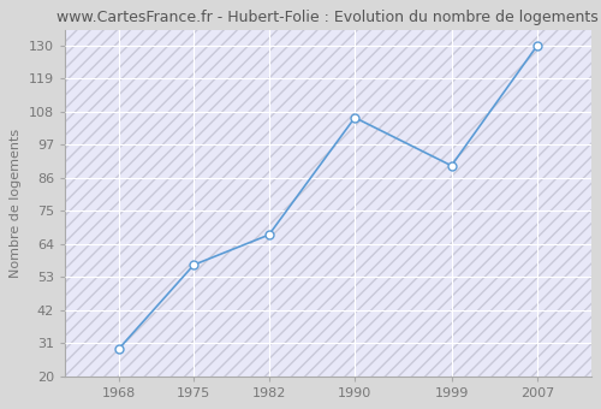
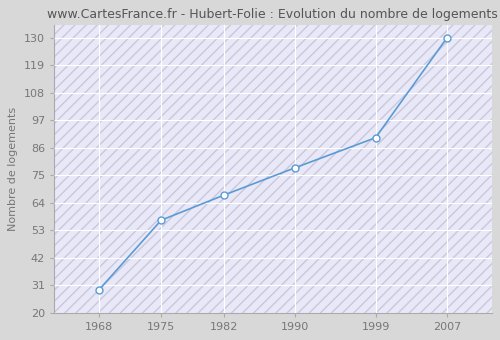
1990: 106 -> 78
